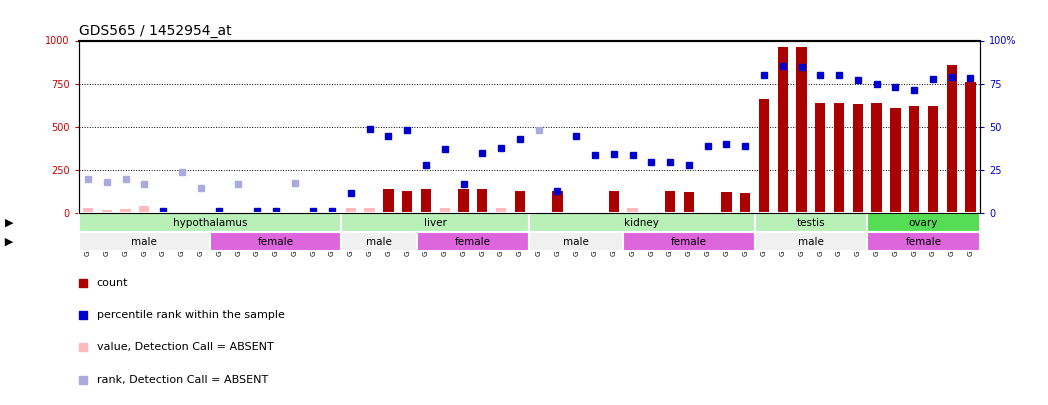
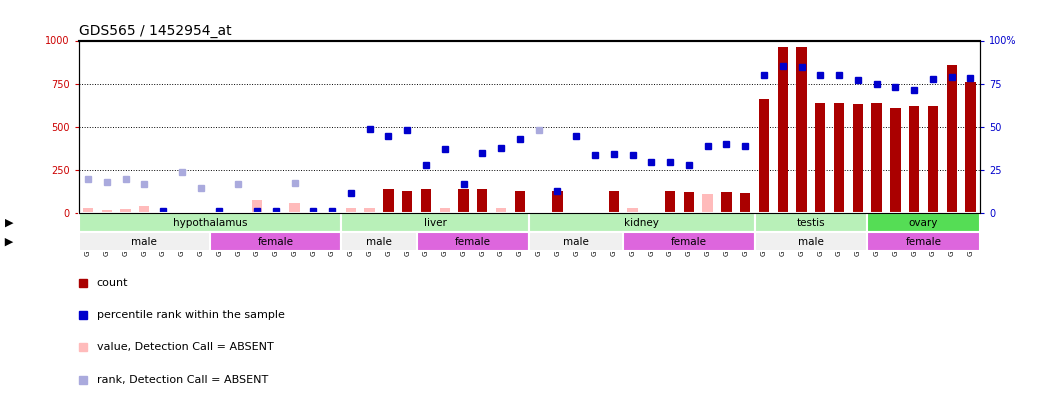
GSM19224: 0 -> 80
GSM19226: 0 -> 60
GSM19248: 0 -> 110
